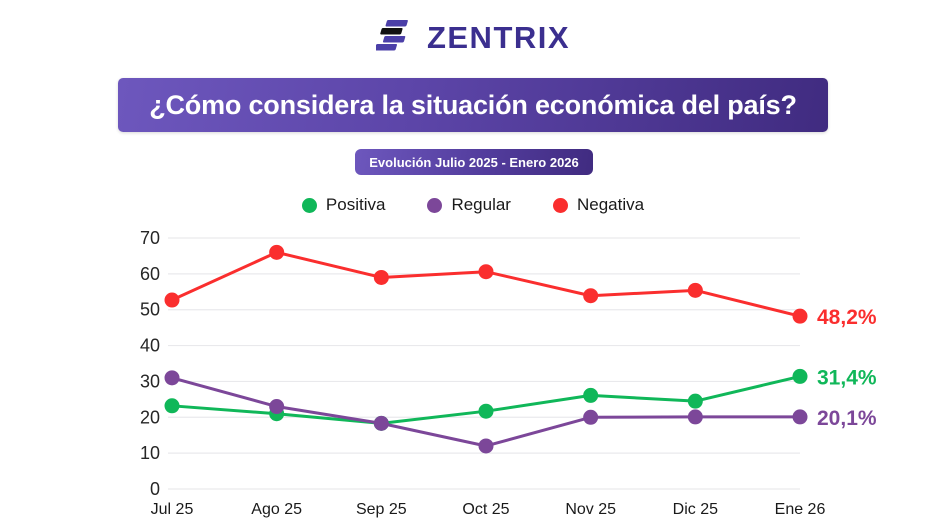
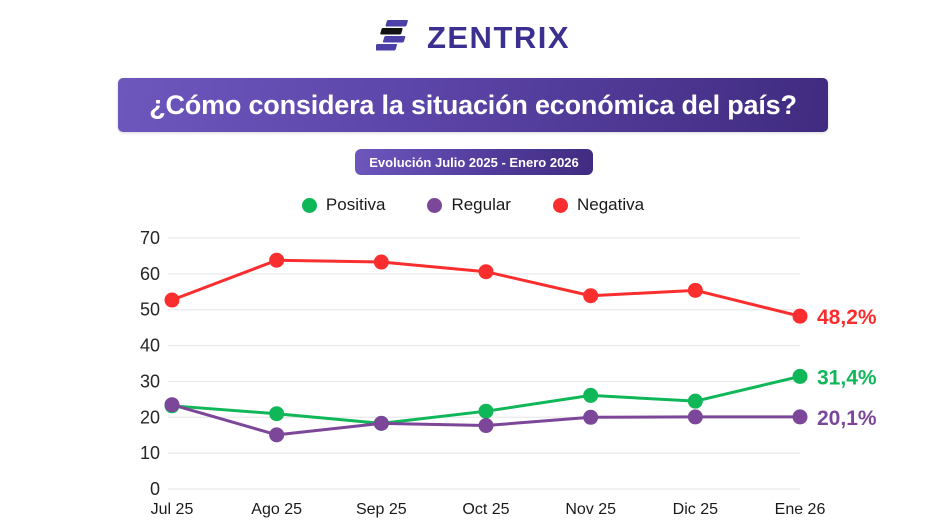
Regular/Jul 25: 31 -> 24
Regular/Ago 25: 23 -> 15
Negativa/Ago 25: 66 -> 64
Negativa/Sep 25: 59 -> 63
Regular/Oct 25: 12 -> 18
